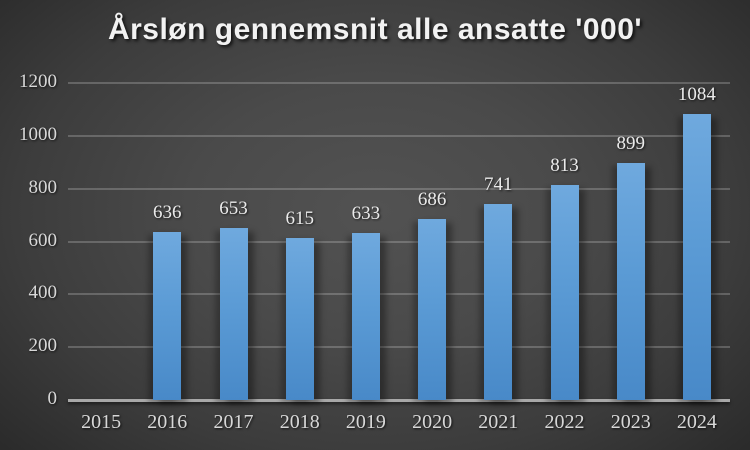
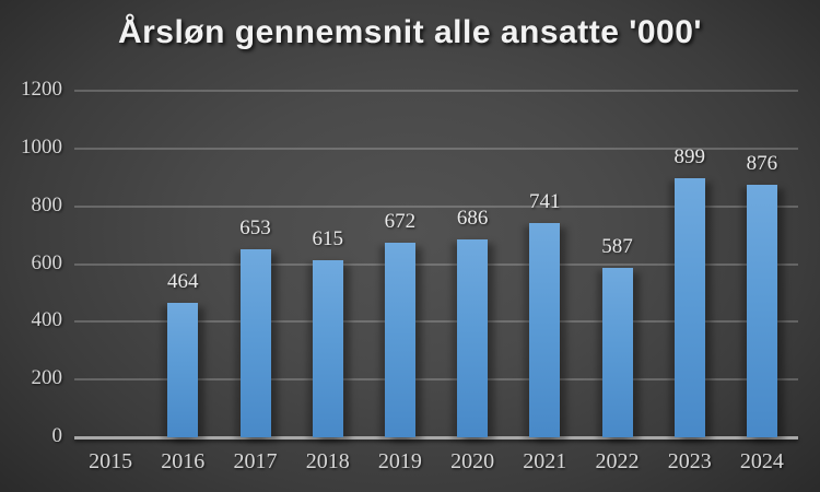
2016: 636 -> 464
2019: 633 -> 672
2022: 813 -> 587
2024: 1084 -> 876
